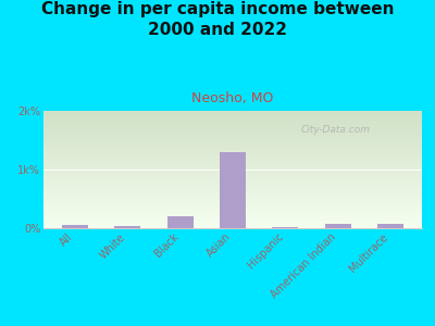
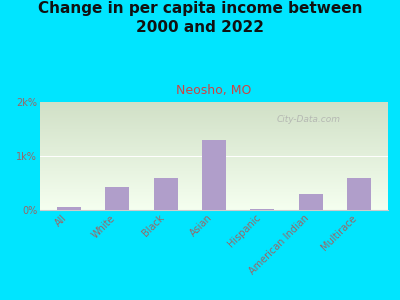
White: 0.03k% -> 0.42k%
Black: 0.20k% -> 0.60k%
American Indian: 0.08k% -> 0.30k%
Multirace: 0.08k% -> 0.60k%
